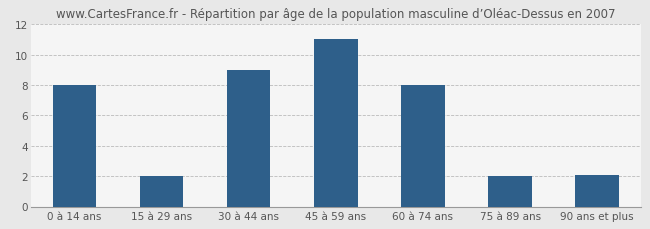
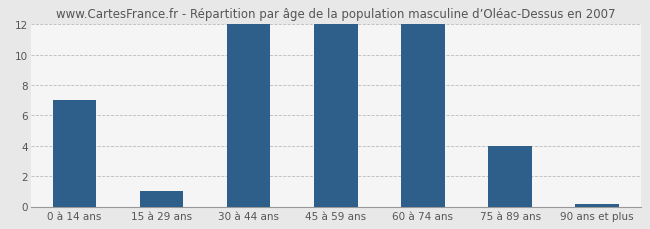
0 à 14 ans: 8.0 -> 7.0
15 à 29 ans: 2.0 -> 1.0
30 à 44 ans: 9.0 -> 12.0
45 à 59 ans: 11.0 -> 12.0
60 à 74 ans: 8.0 -> 12.0
75 à 89 ans: 2.0 -> 4.0
90 ans et plus: 2.1 -> 0.1
